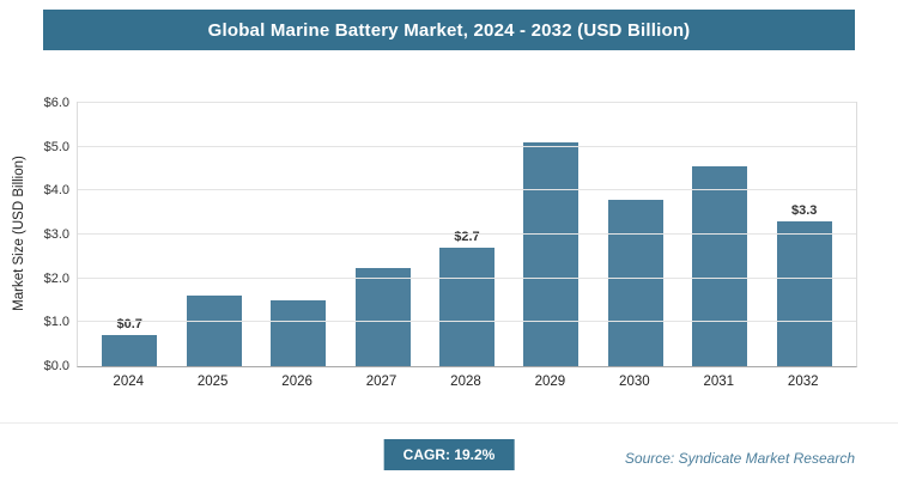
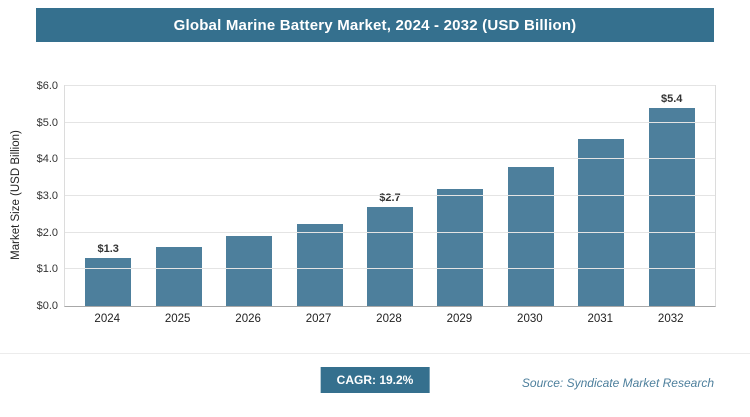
2024: $0.7 -> $1.3
2026: $1.5 -> $1.9
2029: $5.1 -> $3.2
2032: $3.3 -> $5.4
